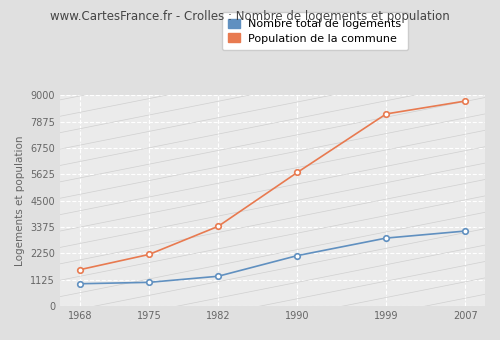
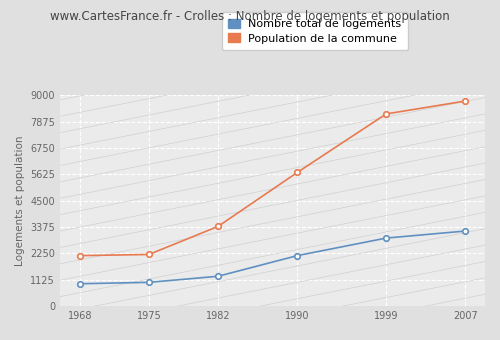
Population de la commune/1968: 1550 -> 2150
